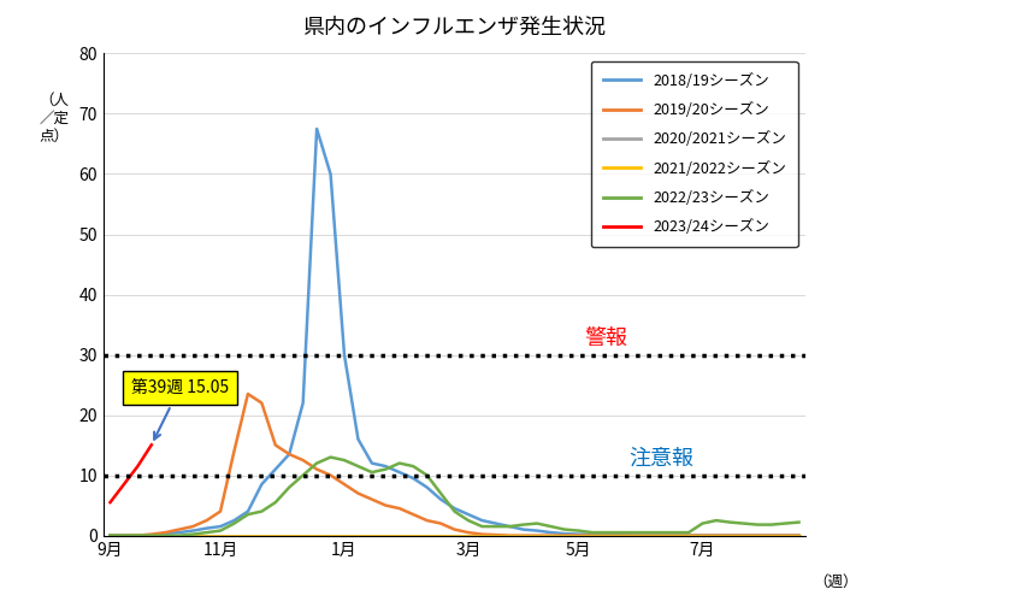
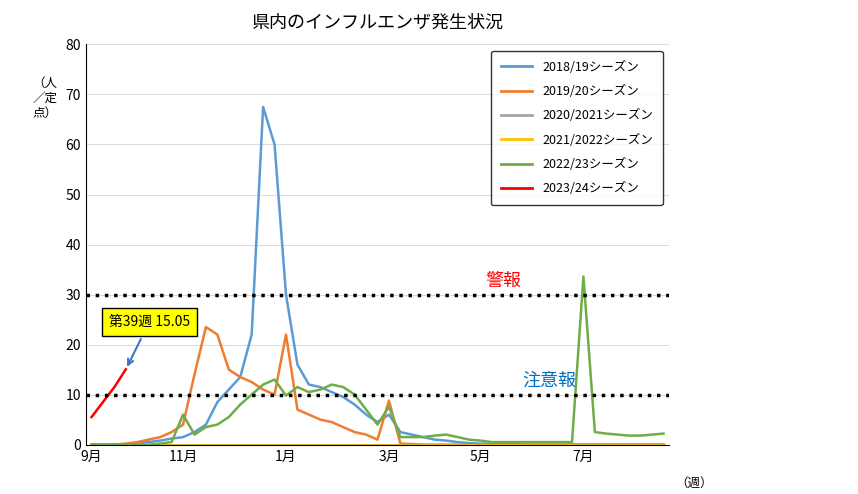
2022/23シーズン/11月: 0.8 -> 6.0
2019/20シーズン/1月: 8.5 -> 22.0
2022/23シーズン/1月: 12.5 -> 9.8
2018/19シーズン/3月: 3.5 -> 6.0
2019/20シーズン/3月: 0.5 -> 8.8
2022/23シーズン/3月: 2.5 -> 7.6
2022/23シーズン/7月: 2.0 -> 33.6
